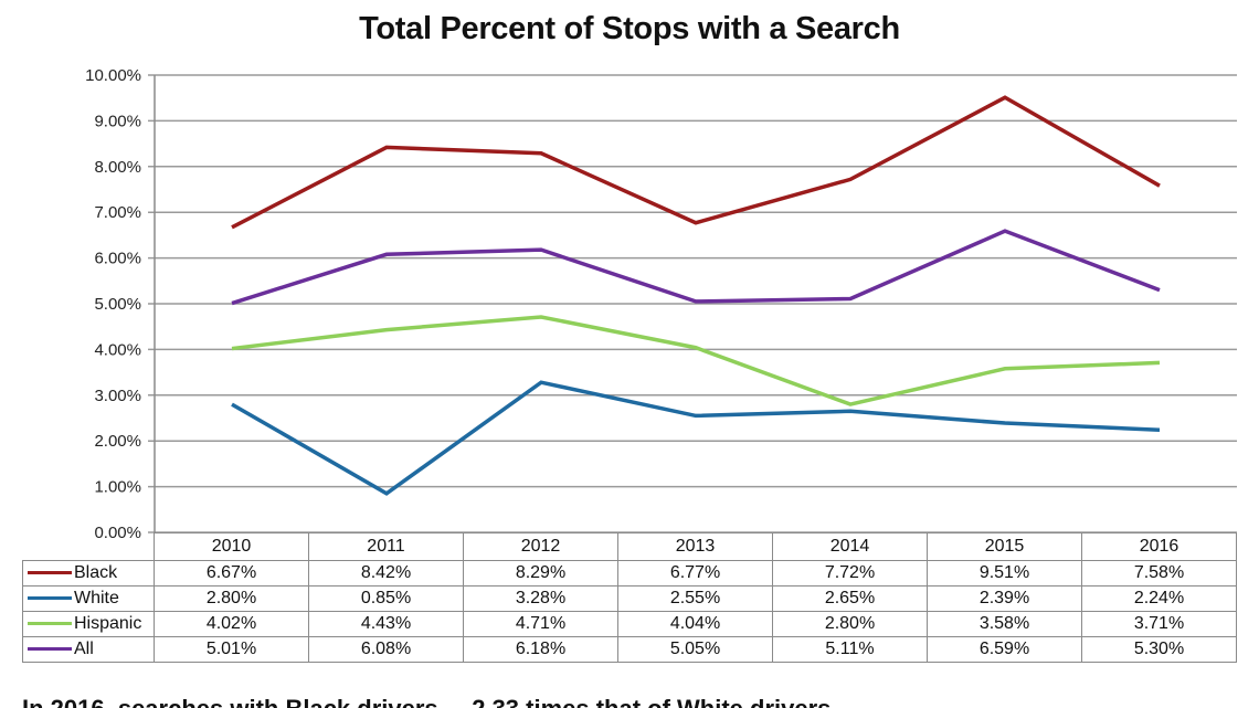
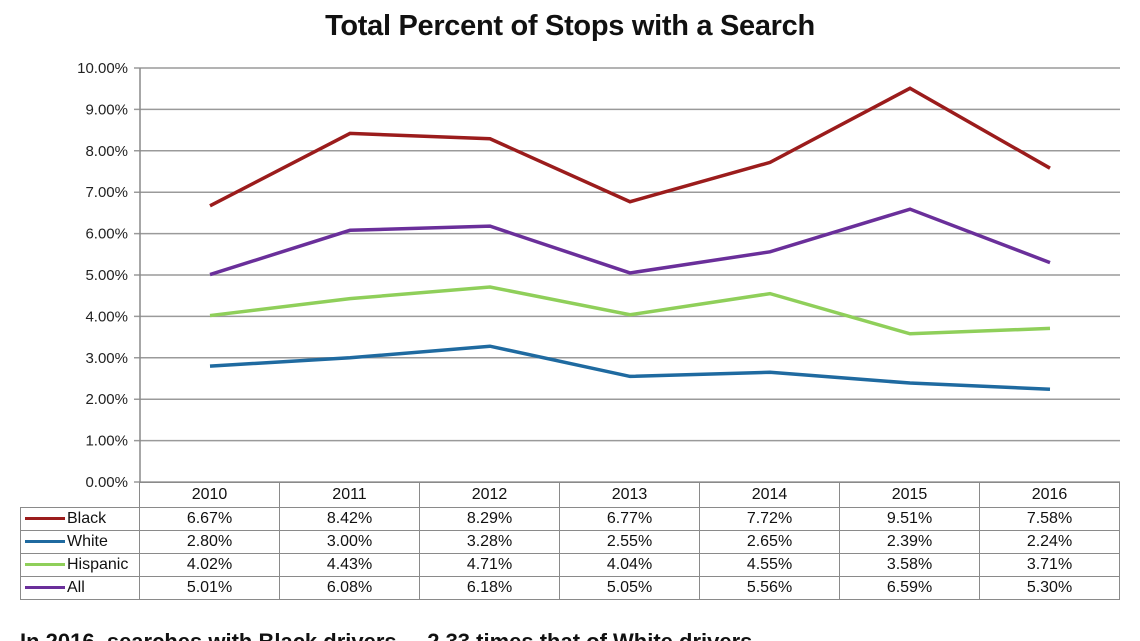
White/2011: 0.85% -> 3.00%
Hispanic/2014: 2.80% -> 4.55%
All/2014: 5.11% -> 5.56%
